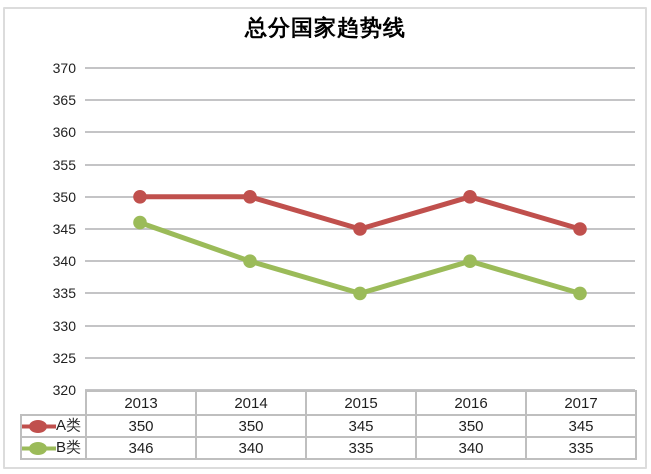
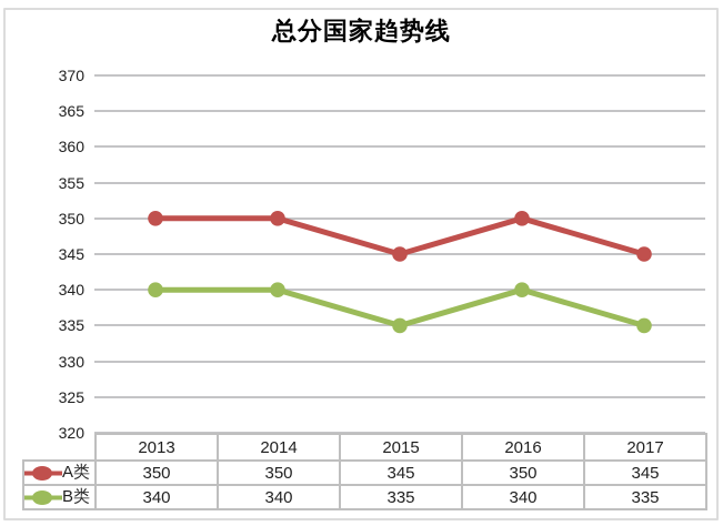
B类/2013: 346 -> 340
